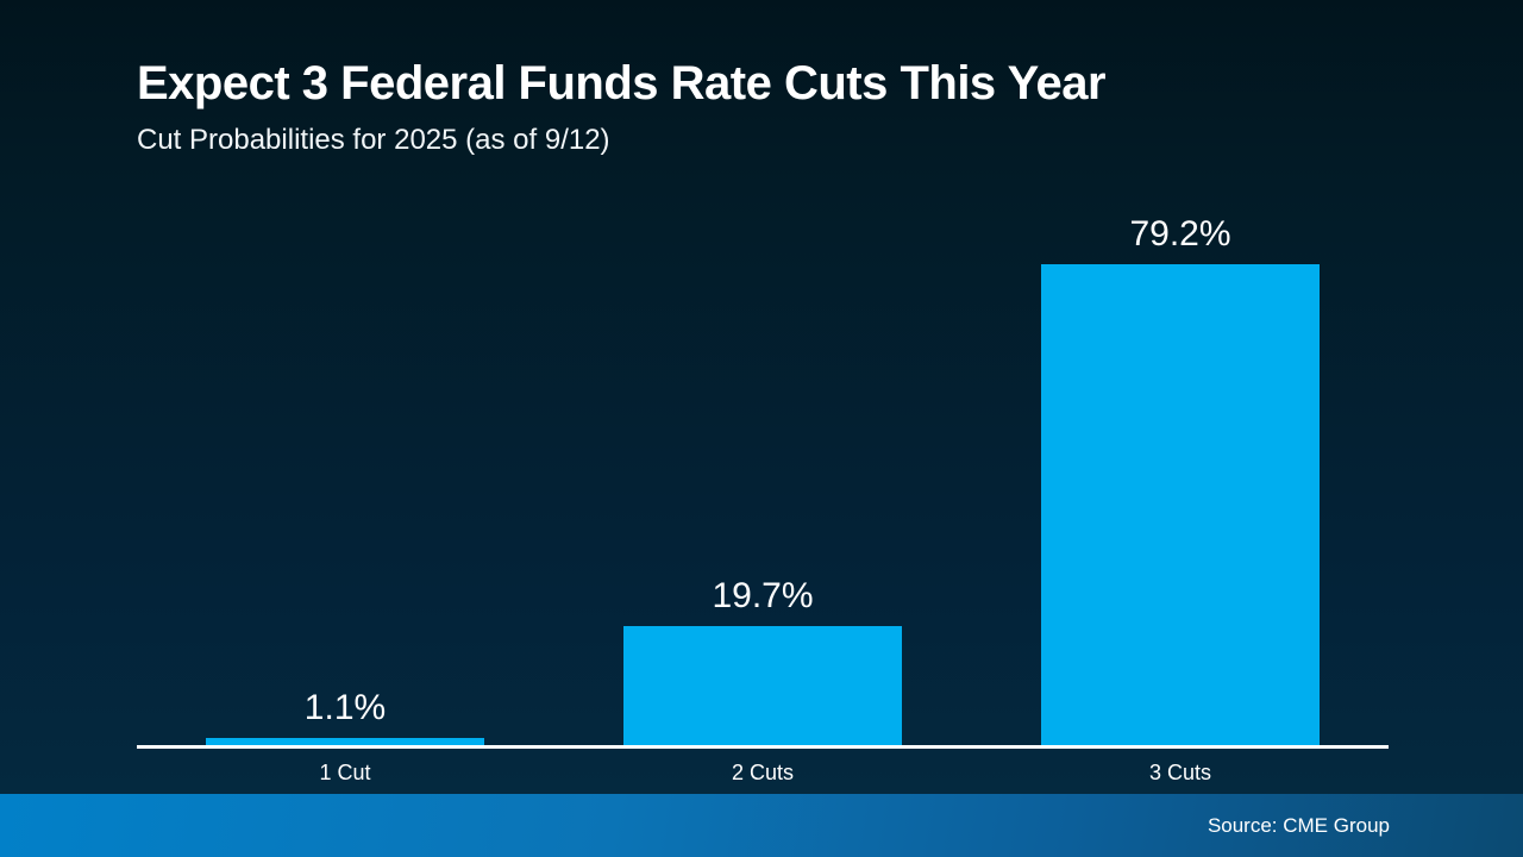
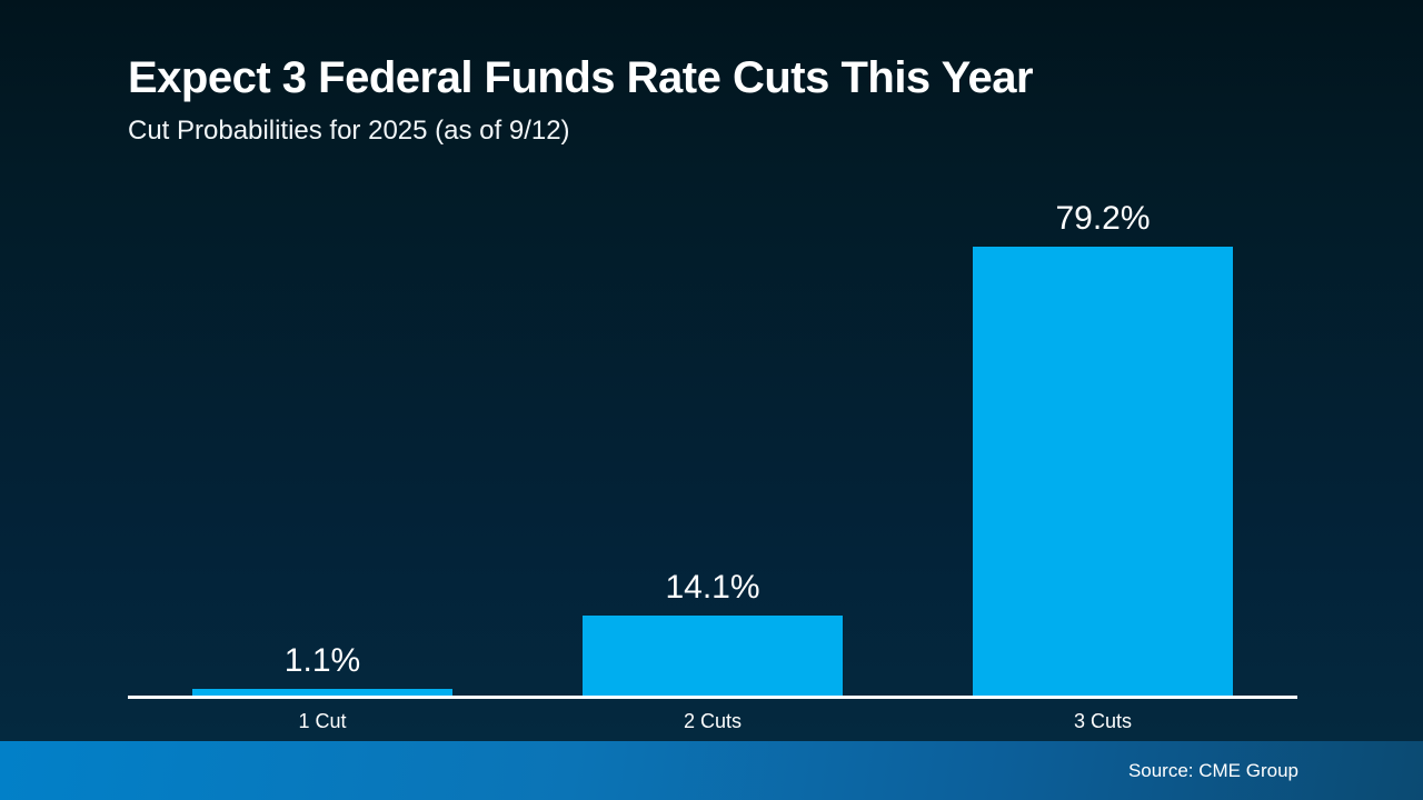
2 Cuts: 19.7% -> 14.1%
